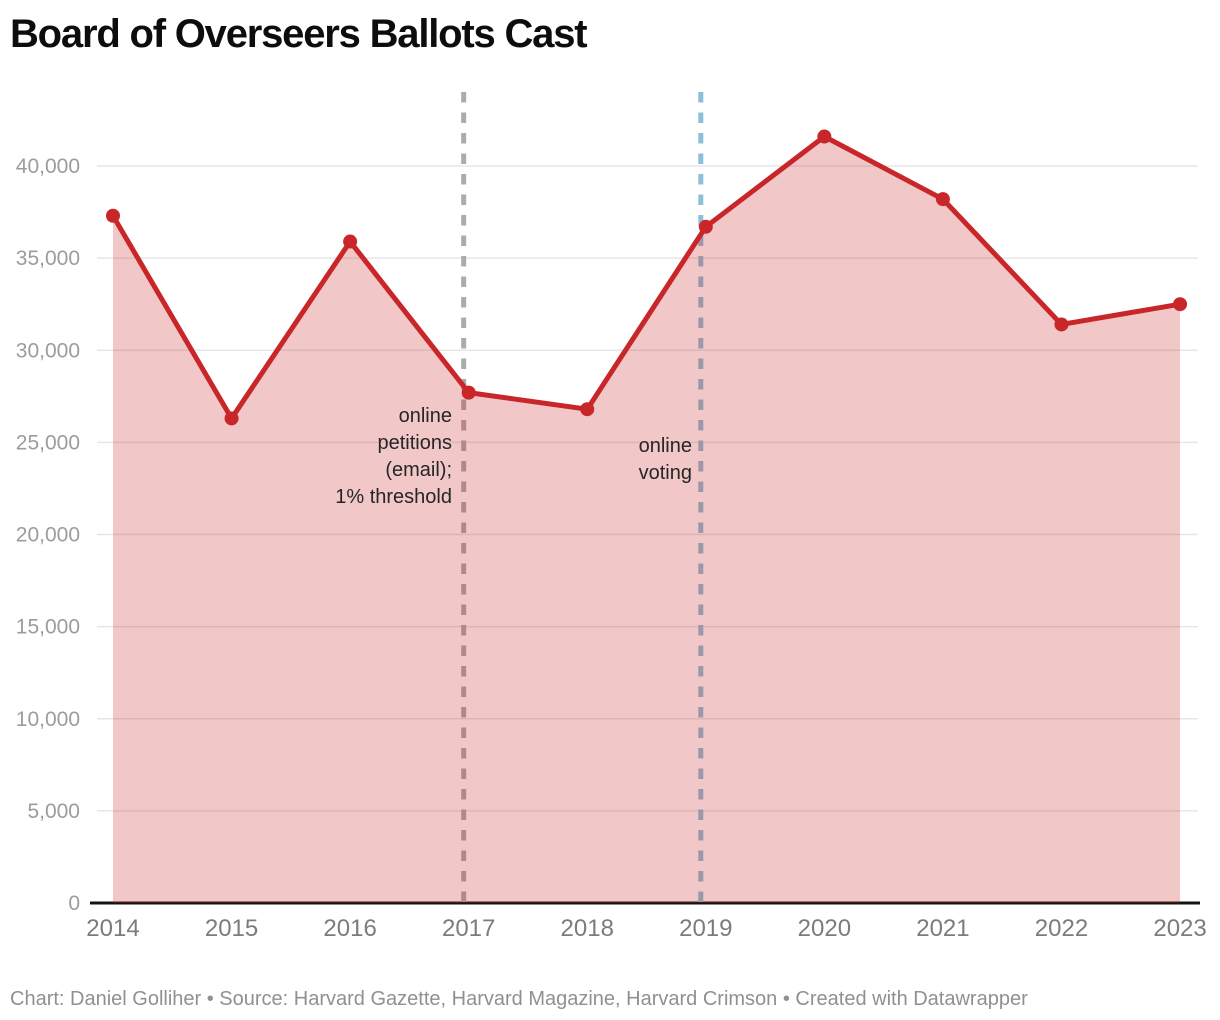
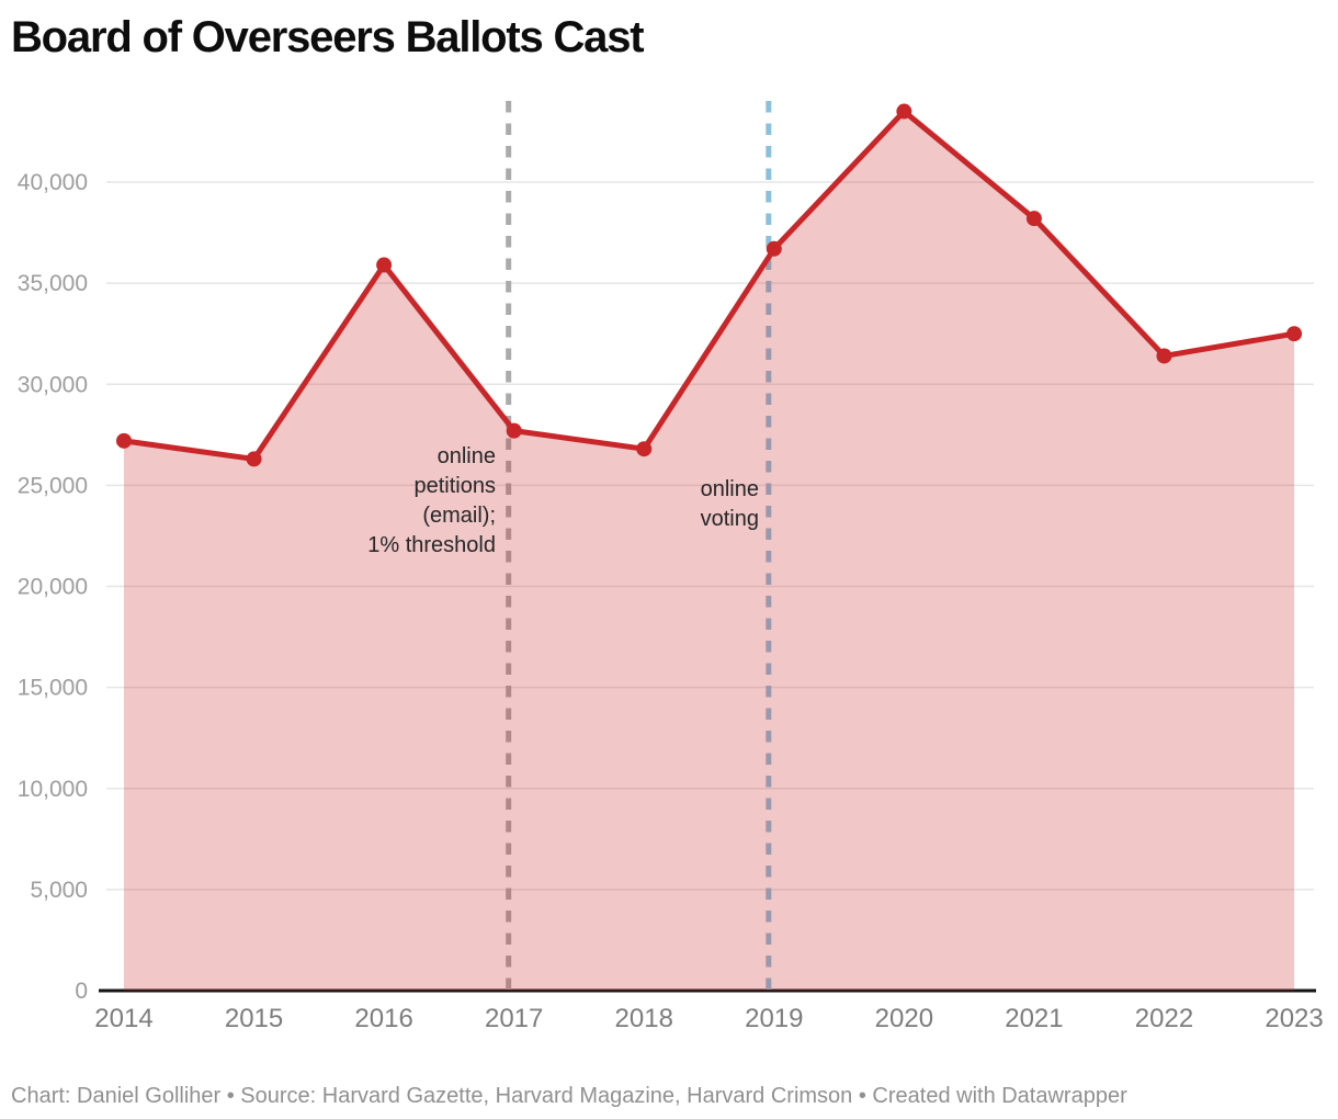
2014: 37300 -> 27200
2020: 41600 -> 43500
